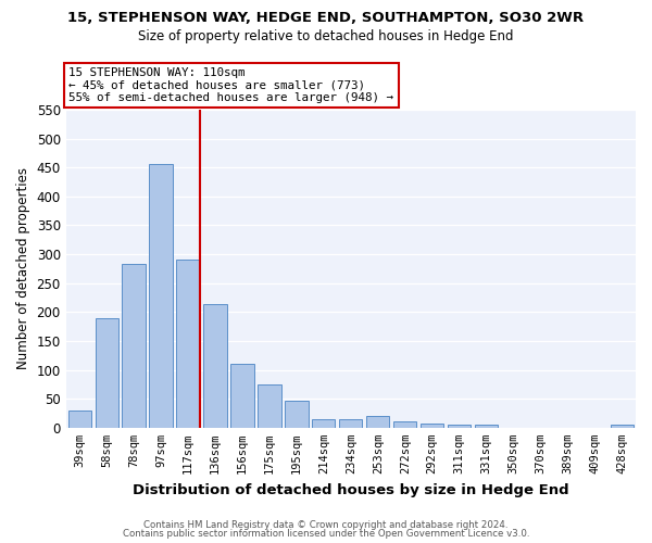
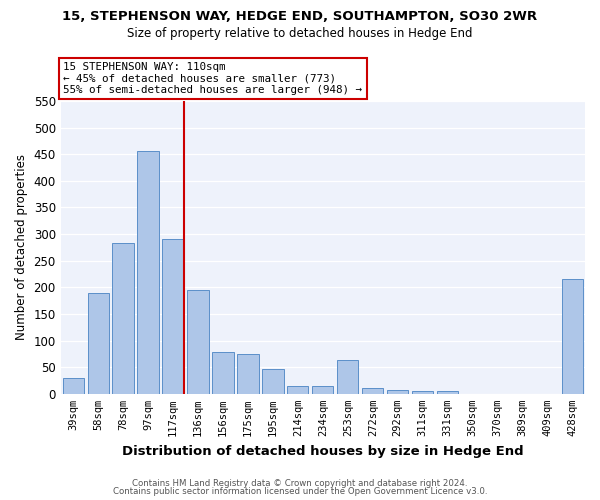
136sqm: 214 -> 194
156sqm: 110 -> 78
253sqm: 20 -> 64
428sqm: 5 -> 216
